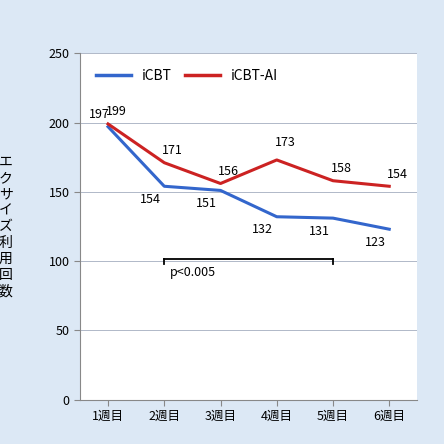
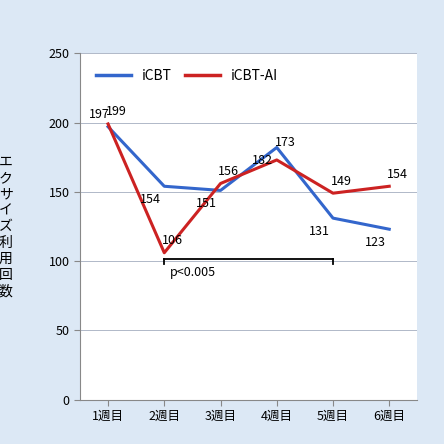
iCBT-AI/2週目: 171 -> 106
iCBT/4週目: 132 -> 182
iCBT-AI/5週目: 158 -> 149
